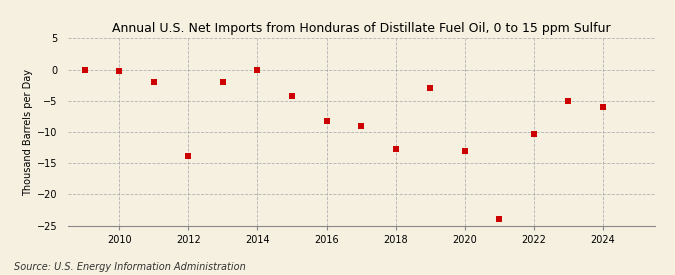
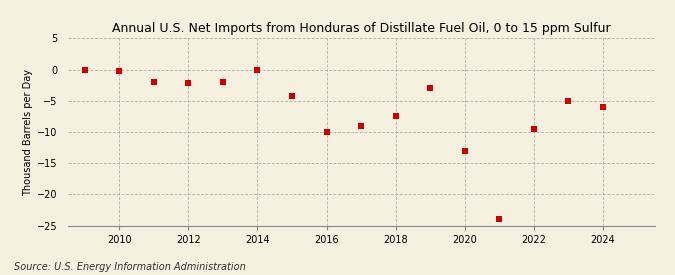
2012: -13.8 -> -2.1
2016: -8.2 -> -10.0
2018: -12.8 -> -7.5
2022: -10.4 -> -9.5
